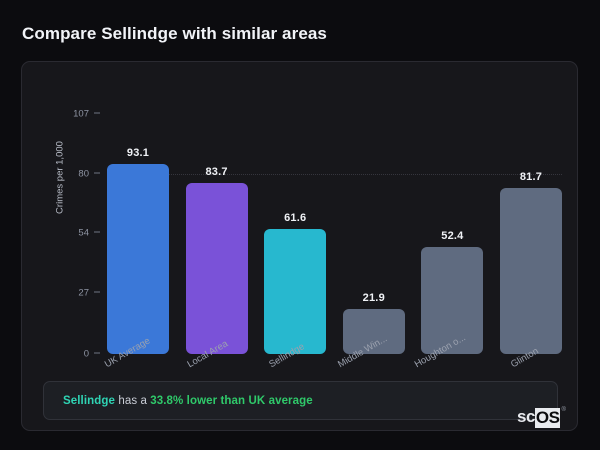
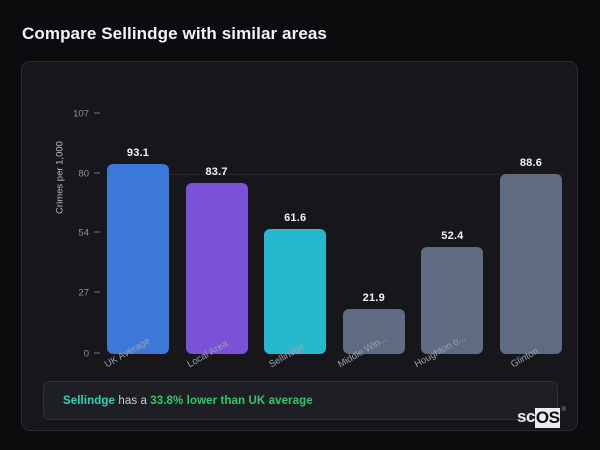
Glinton: 81.7 -> 88.6
